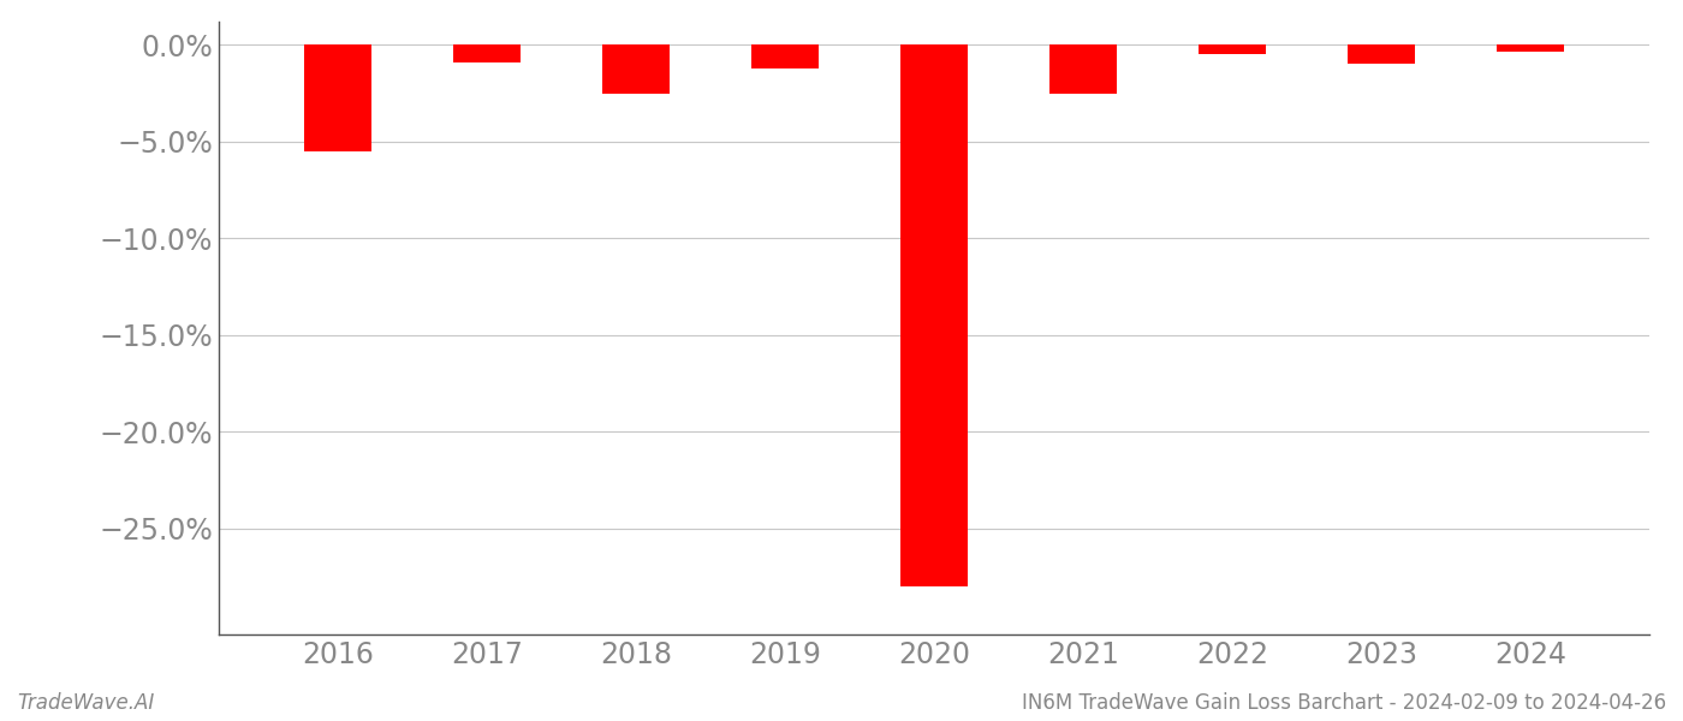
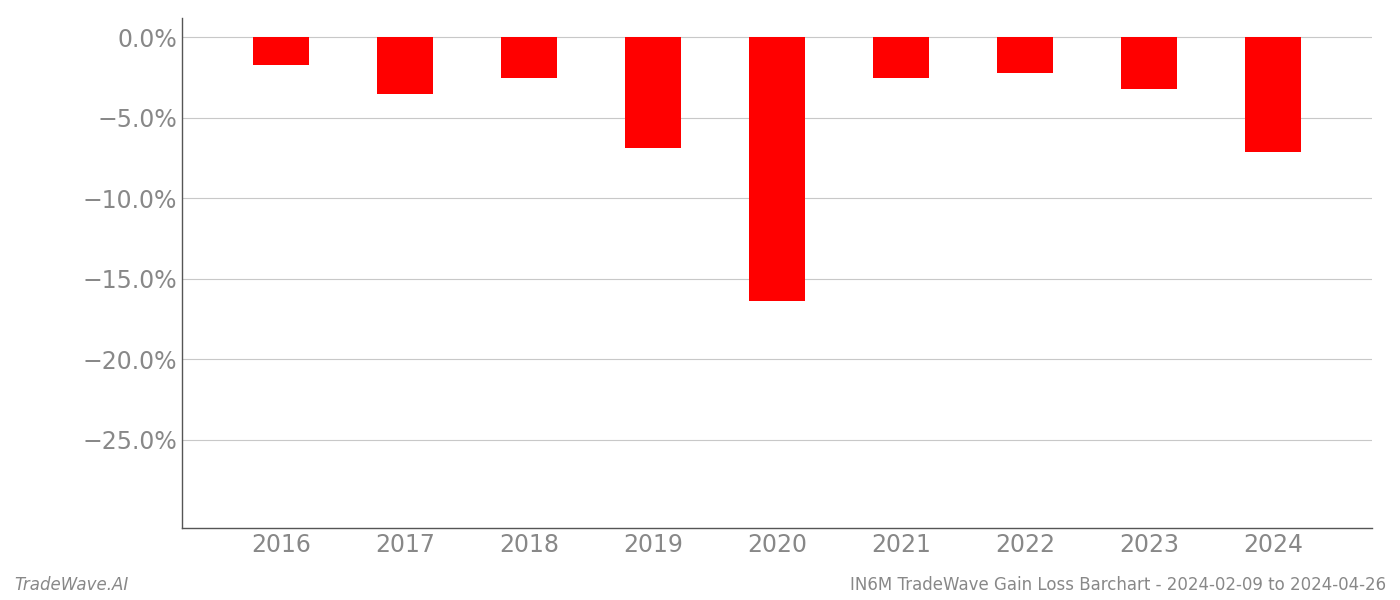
2016: -5.5% -> -1.7%
2017: -0.9% -> -3.5%
2019: -1.2% -> -6.9%
2020: -28.0% -> -16.4%
2022: -0.5% -> -2.2%
2023: -1.0% -> -3.2%
2024: -0.3% -> -7.1%
